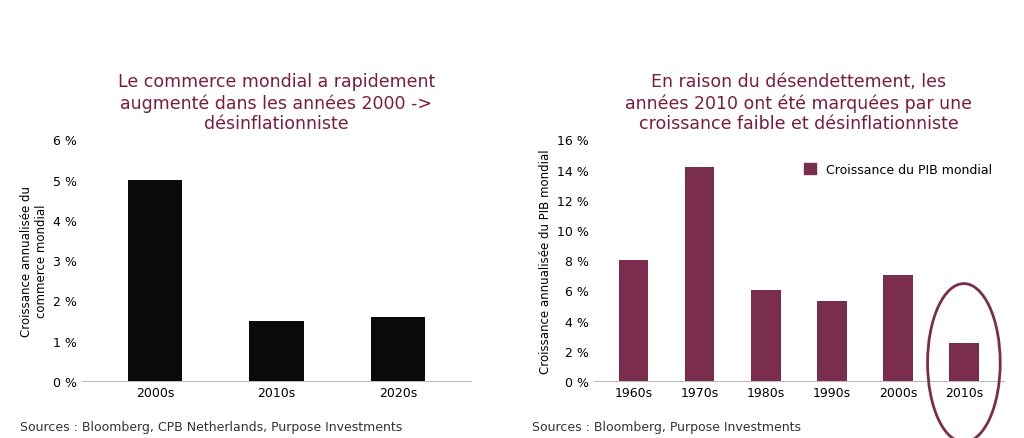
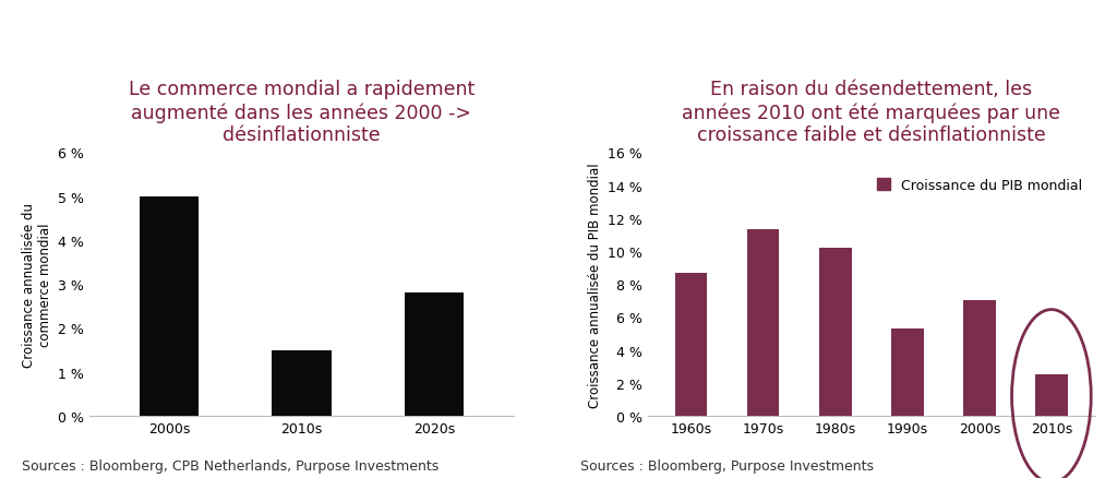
2020s: 1.6 % -> 2.8 %
1960s: 8.0 % -> 8.7 %
1970s: 14.2 % -> 11.3 %
1980s: 6.0 % -> 10.2 %
